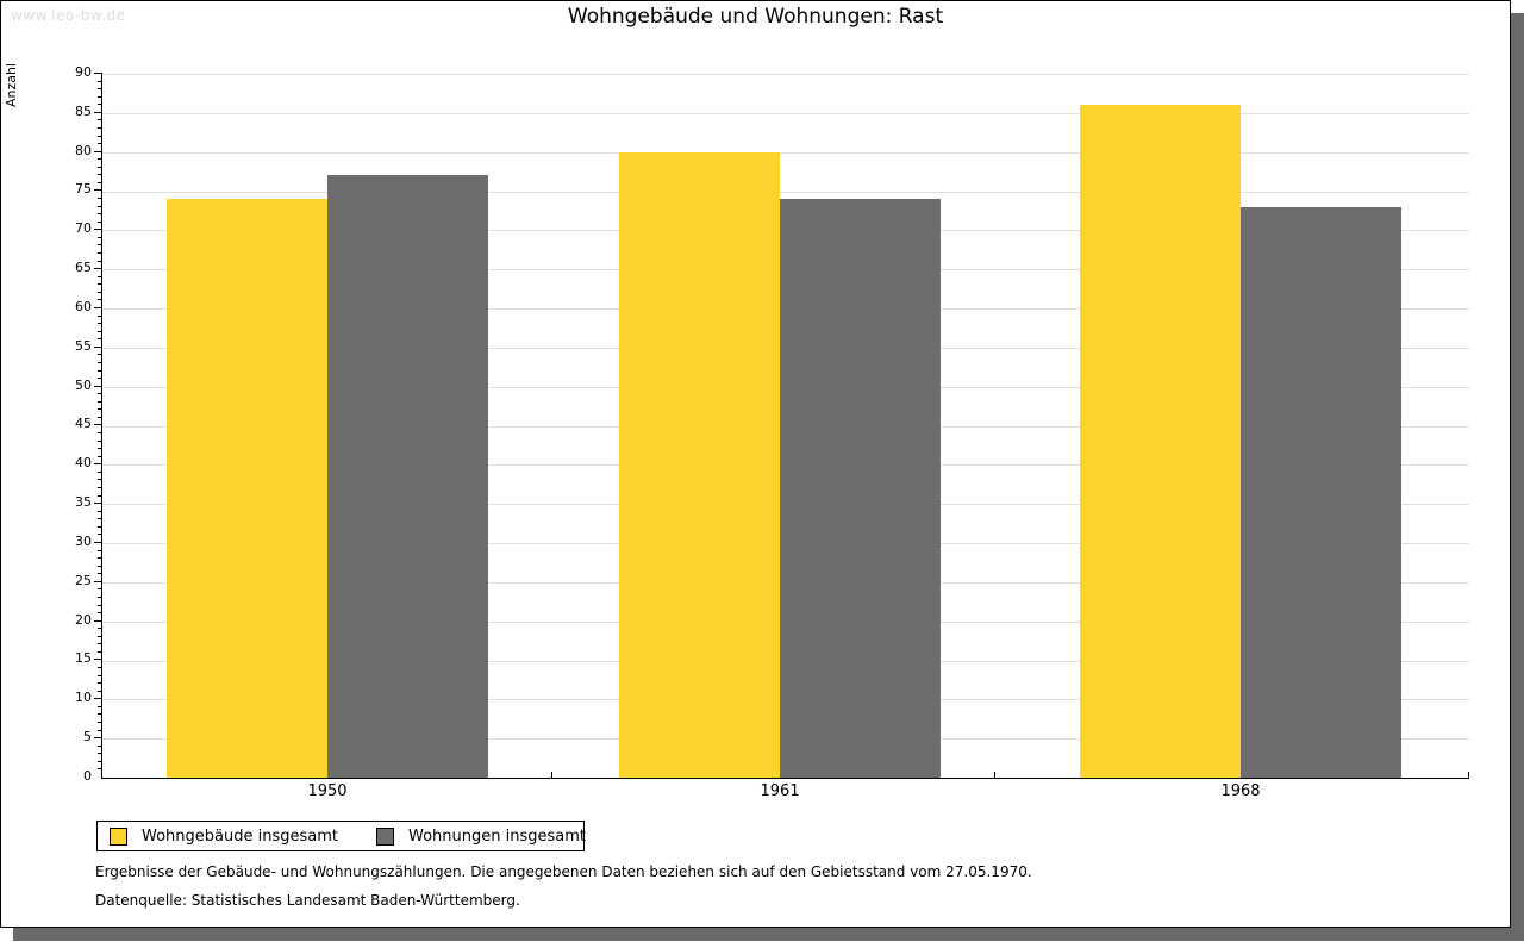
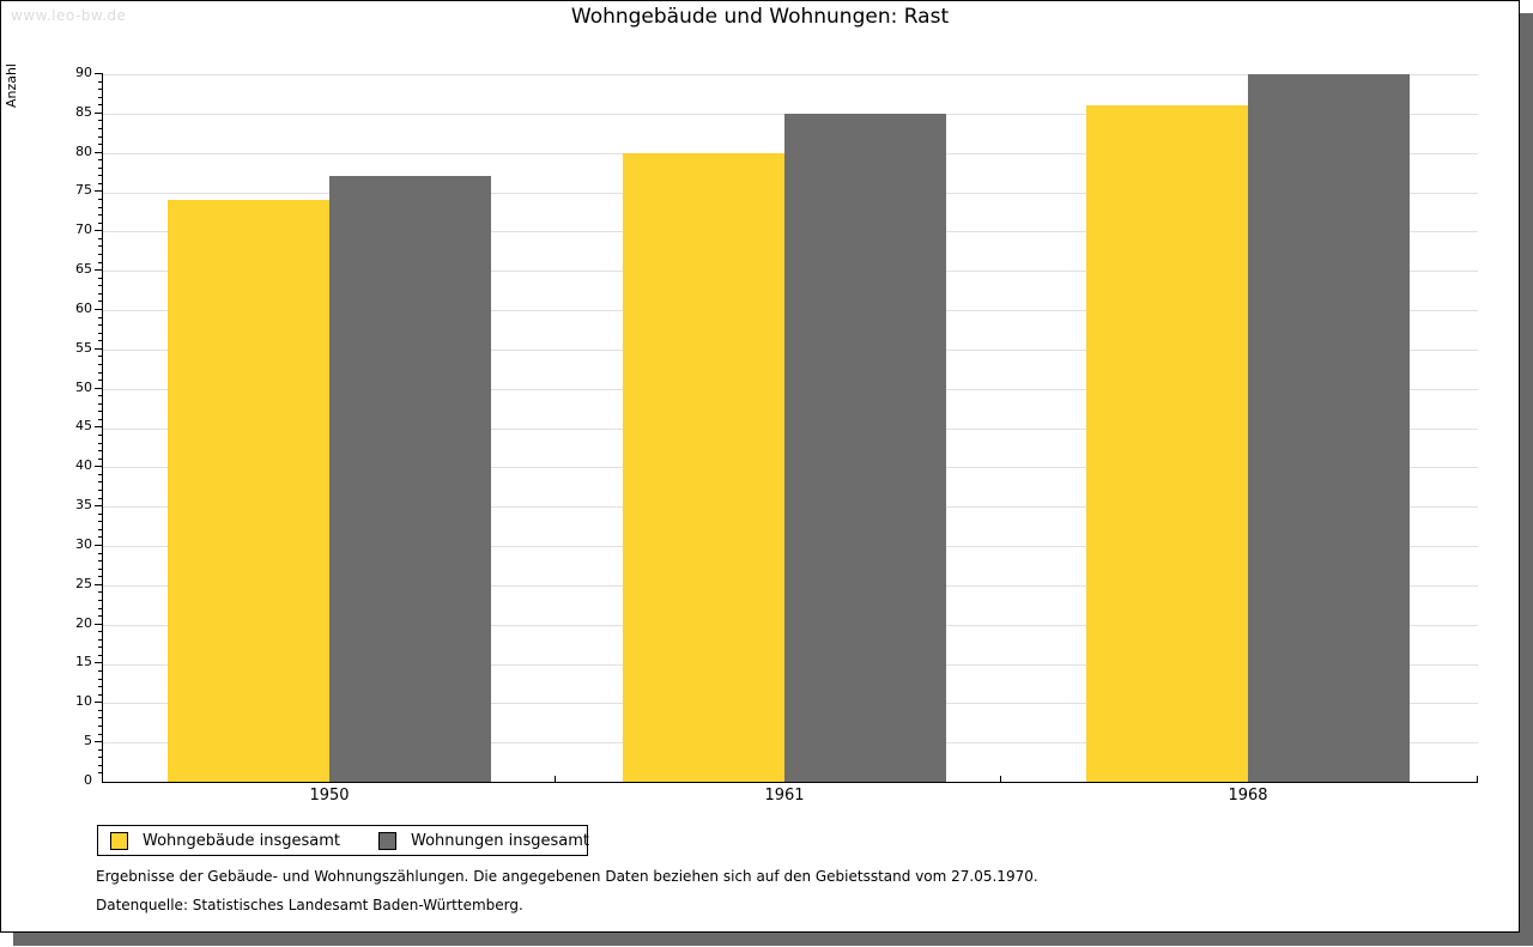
Wohnungen insgesamt/1961: 74 -> 85
Wohnungen insgesamt/1968: 73 -> 90
